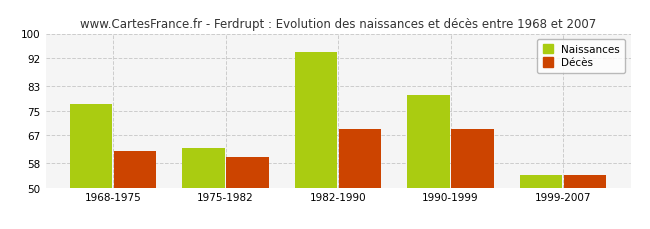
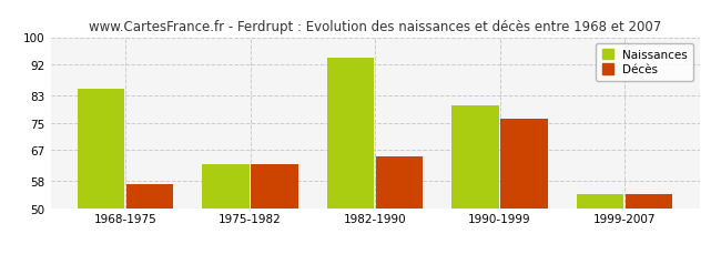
Naissances/1968-1975: 77 -> 85
Décès/1968-1975: 62 -> 57
Décès/1975-1982: 60 -> 63
Décès/1982-1990: 69 -> 65
Décès/1990-1999: 69 -> 76
